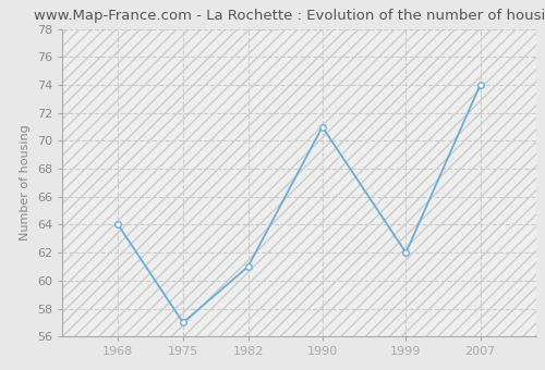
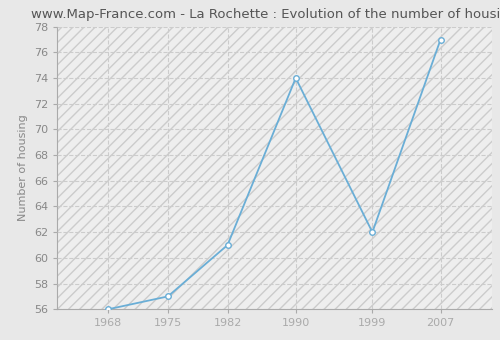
1968: 64 -> 56
1990: 71 -> 74
2007: 74 -> 77
